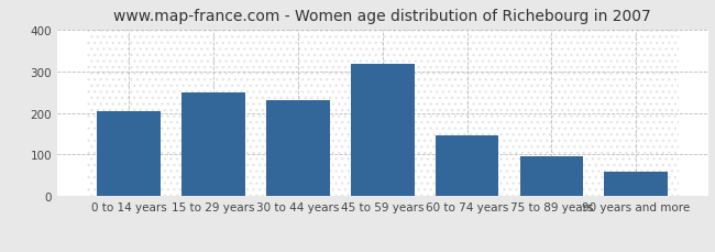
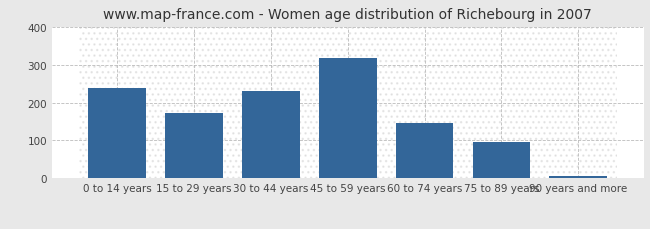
0 to 14 years: 205 -> 237
15 to 29 years: 250 -> 172
90 years and more: 60 -> 7
